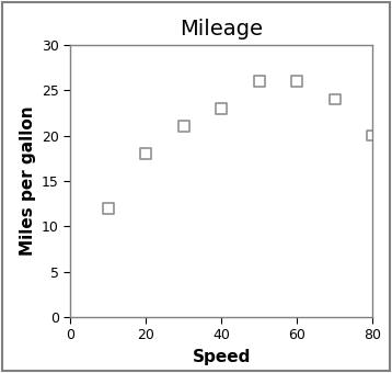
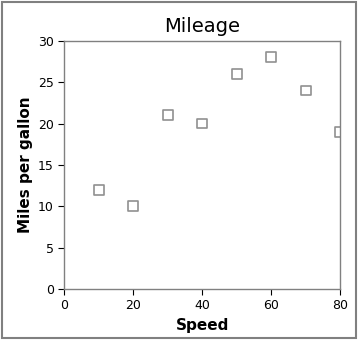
20: 18 -> 10
40: 23 -> 20
60: 26 -> 28
80: 20 -> 19
